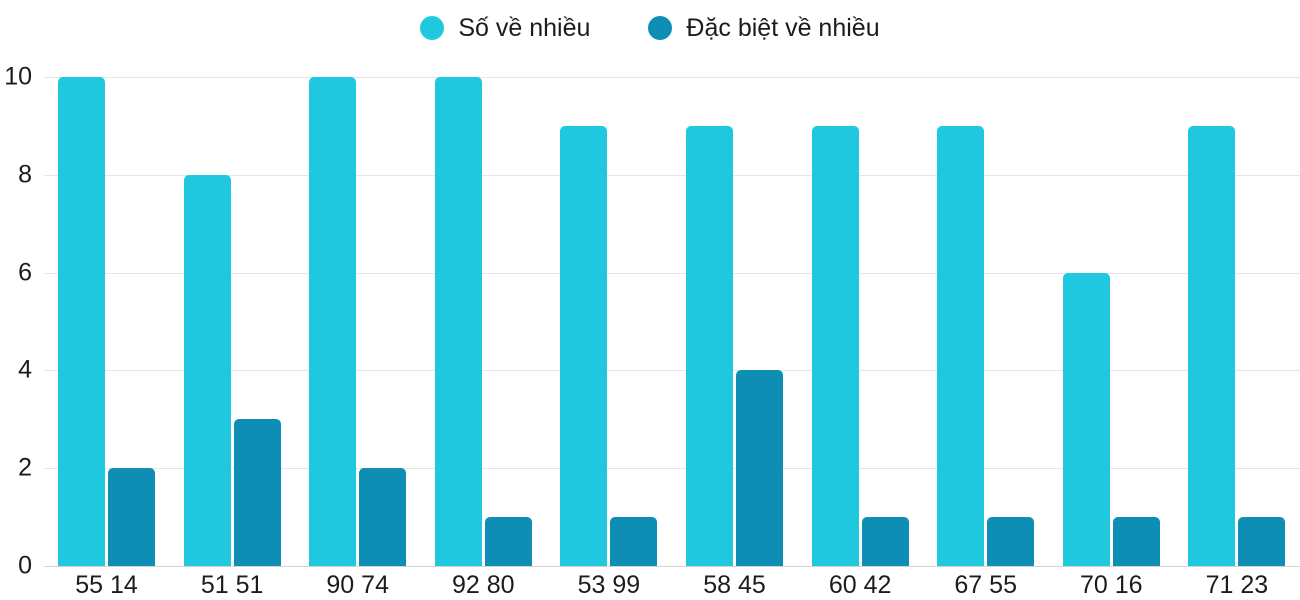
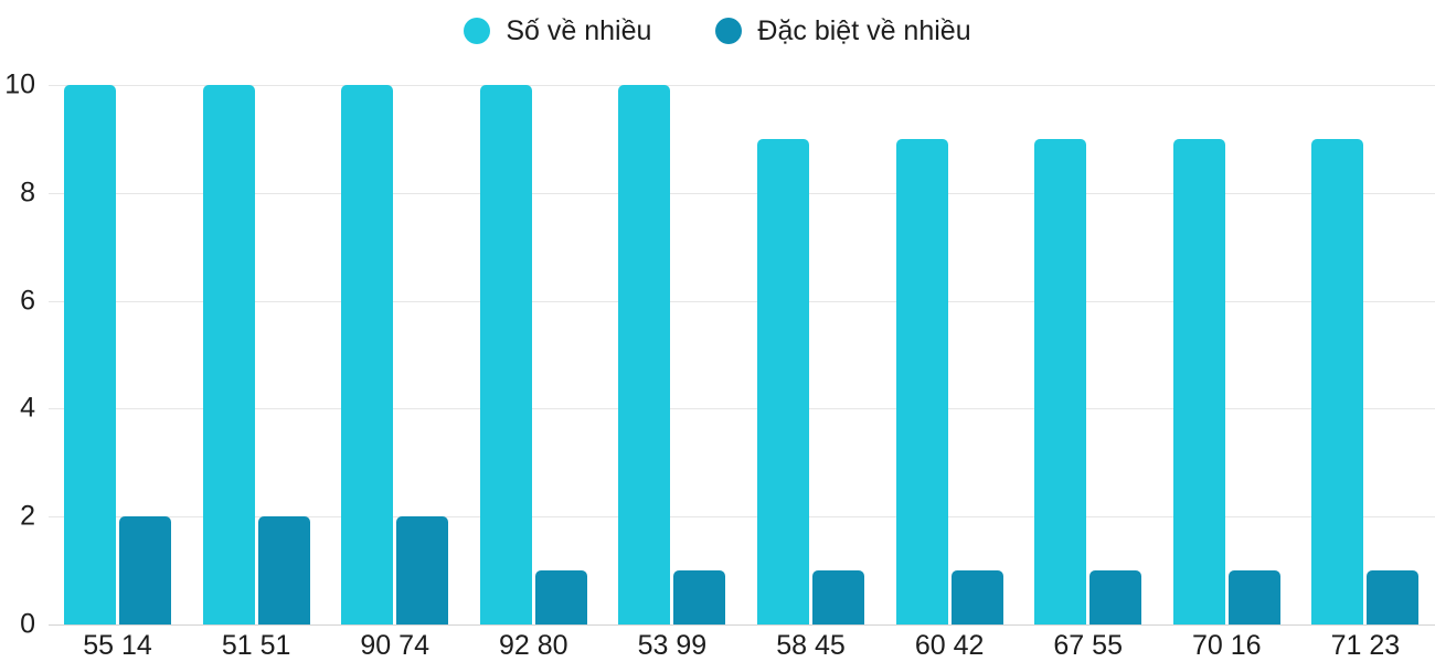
Số về nhiều/51 51: 8 -> 10
Đặc biệt về nhiều/51 51: 3 -> 2
Số về nhiều/53 99: 9 -> 10
Đặc biệt về nhiều/58 45: 4 -> 1
Số về nhiều/70 16: 6 -> 9
